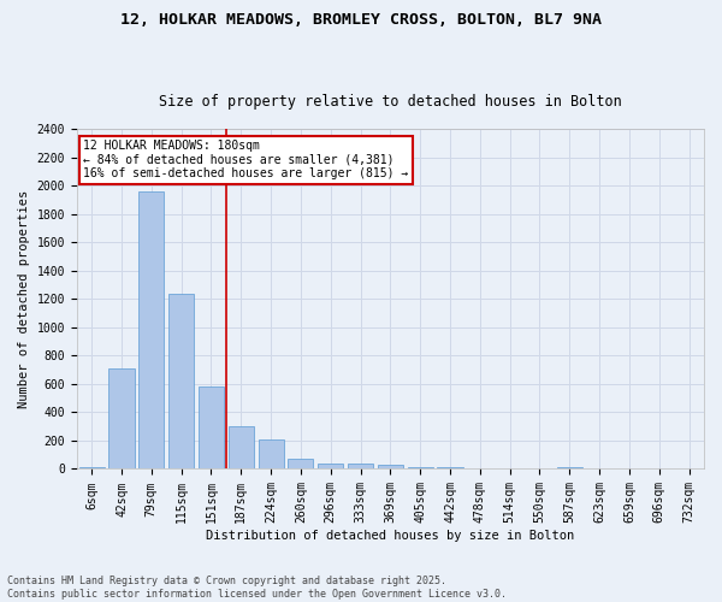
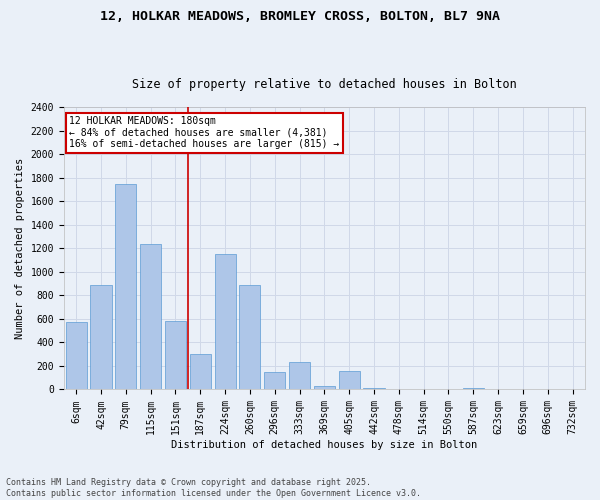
6sqm: 20 -> 570
42sqm: 710 -> 890
79sqm: 1960 -> 1750
224sqm: 200 -> 1150
260sqm: 80 -> 890
296sqm: 40 -> 150
333sqm: 40 -> 230
405sqm: 20 -> 160
